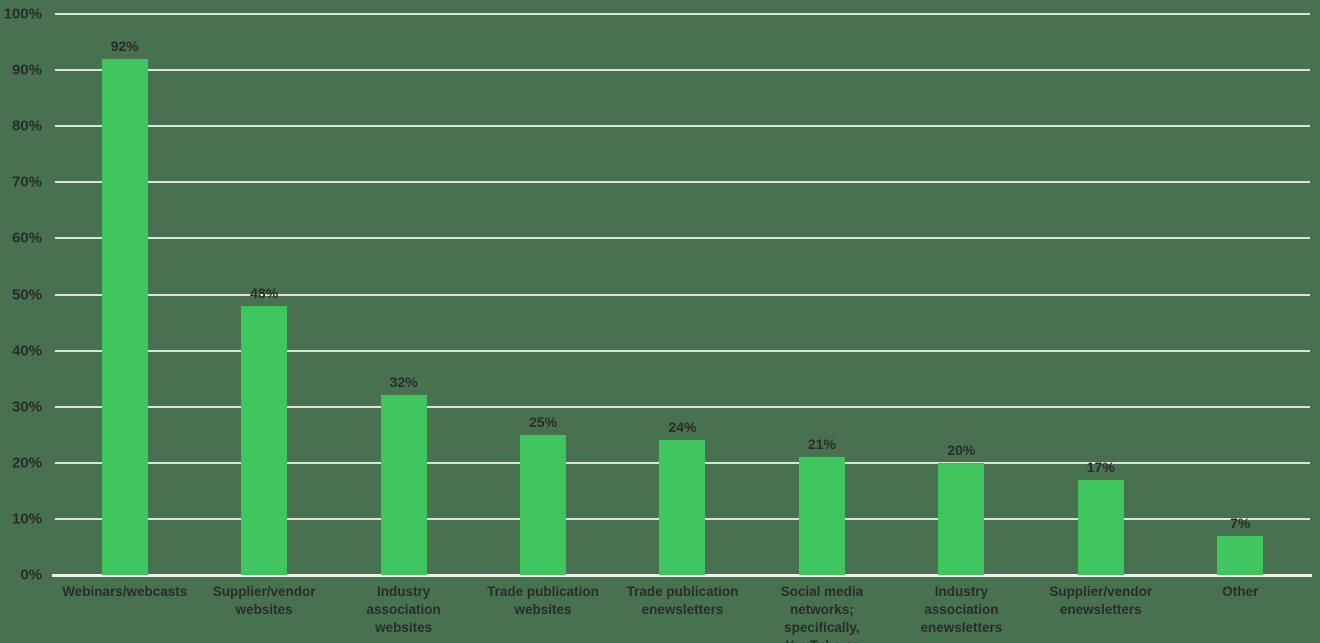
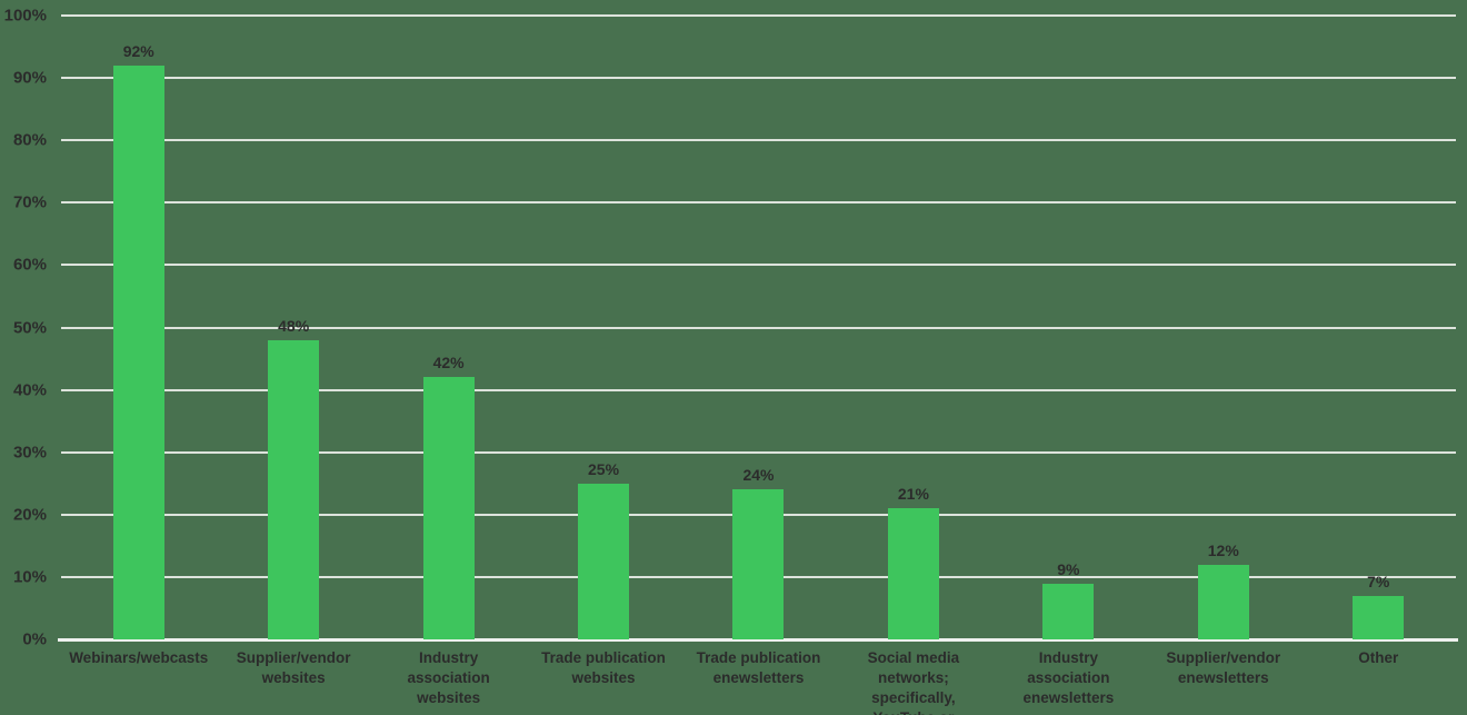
Industry association websites: 32% -> 42%
Industry association enewsletters: 20% -> 9%
Supplier/vendor enewsletters: 17% -> 12%
